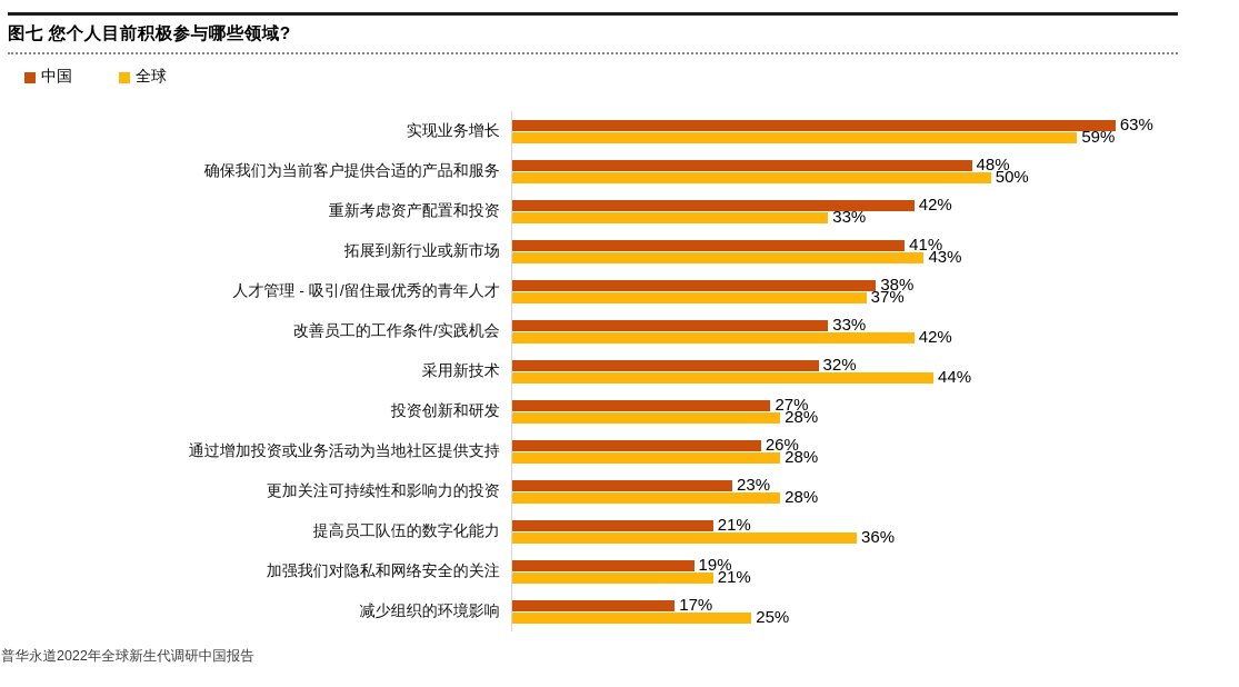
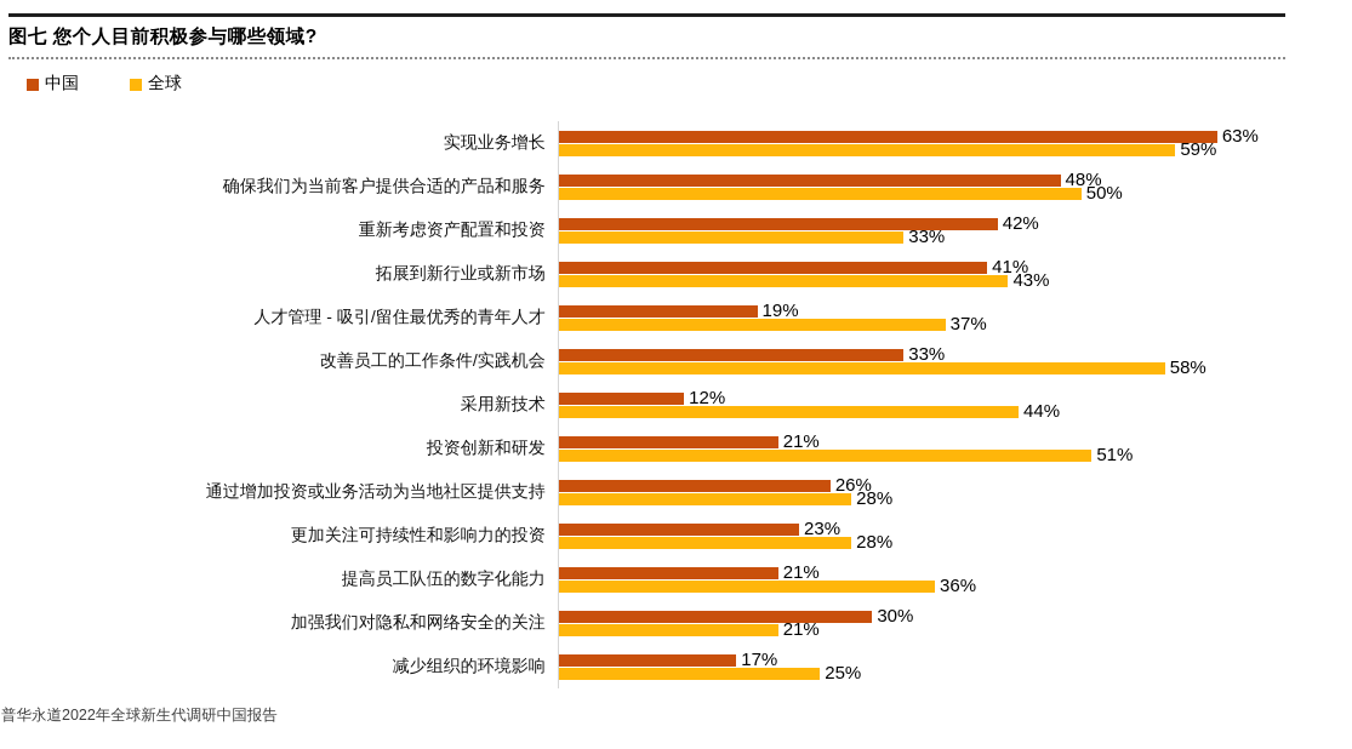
中国/人才管理 - 吸引/留住最优秀的青年人才: 38% -> 19%
全球/改善员工的工作条件/实践机会: 42% -> 58%
中国/采用新技术: 32% -> 12%
中国/投资创新和研发: 27% -> 21%
全球/投资创新和研发: 28% -> 51%
中国/加强我们对隐私和网络安全的关注: 19% -> 30%
